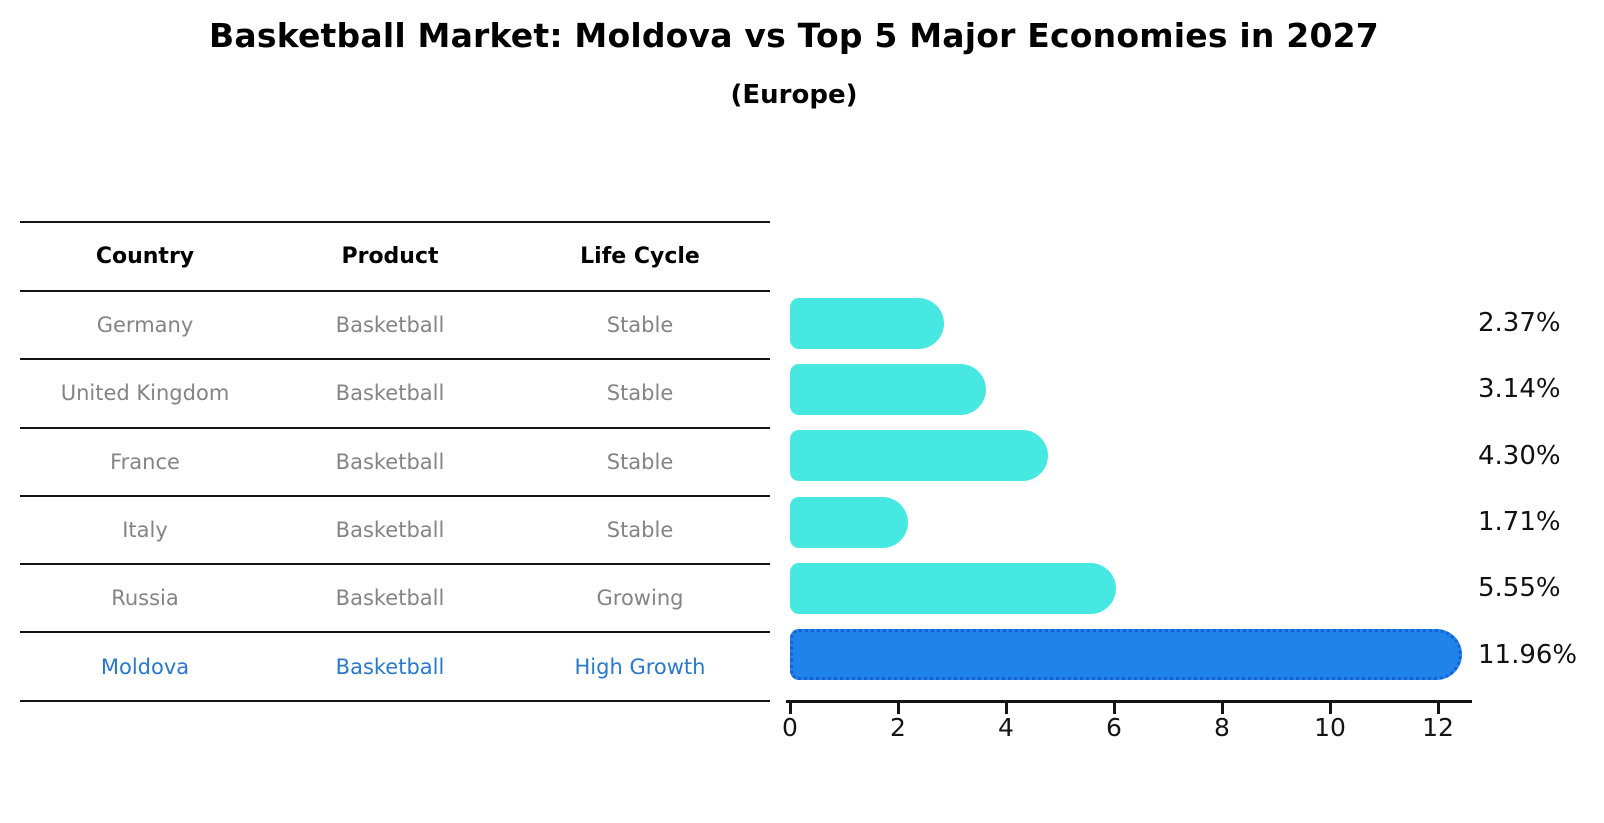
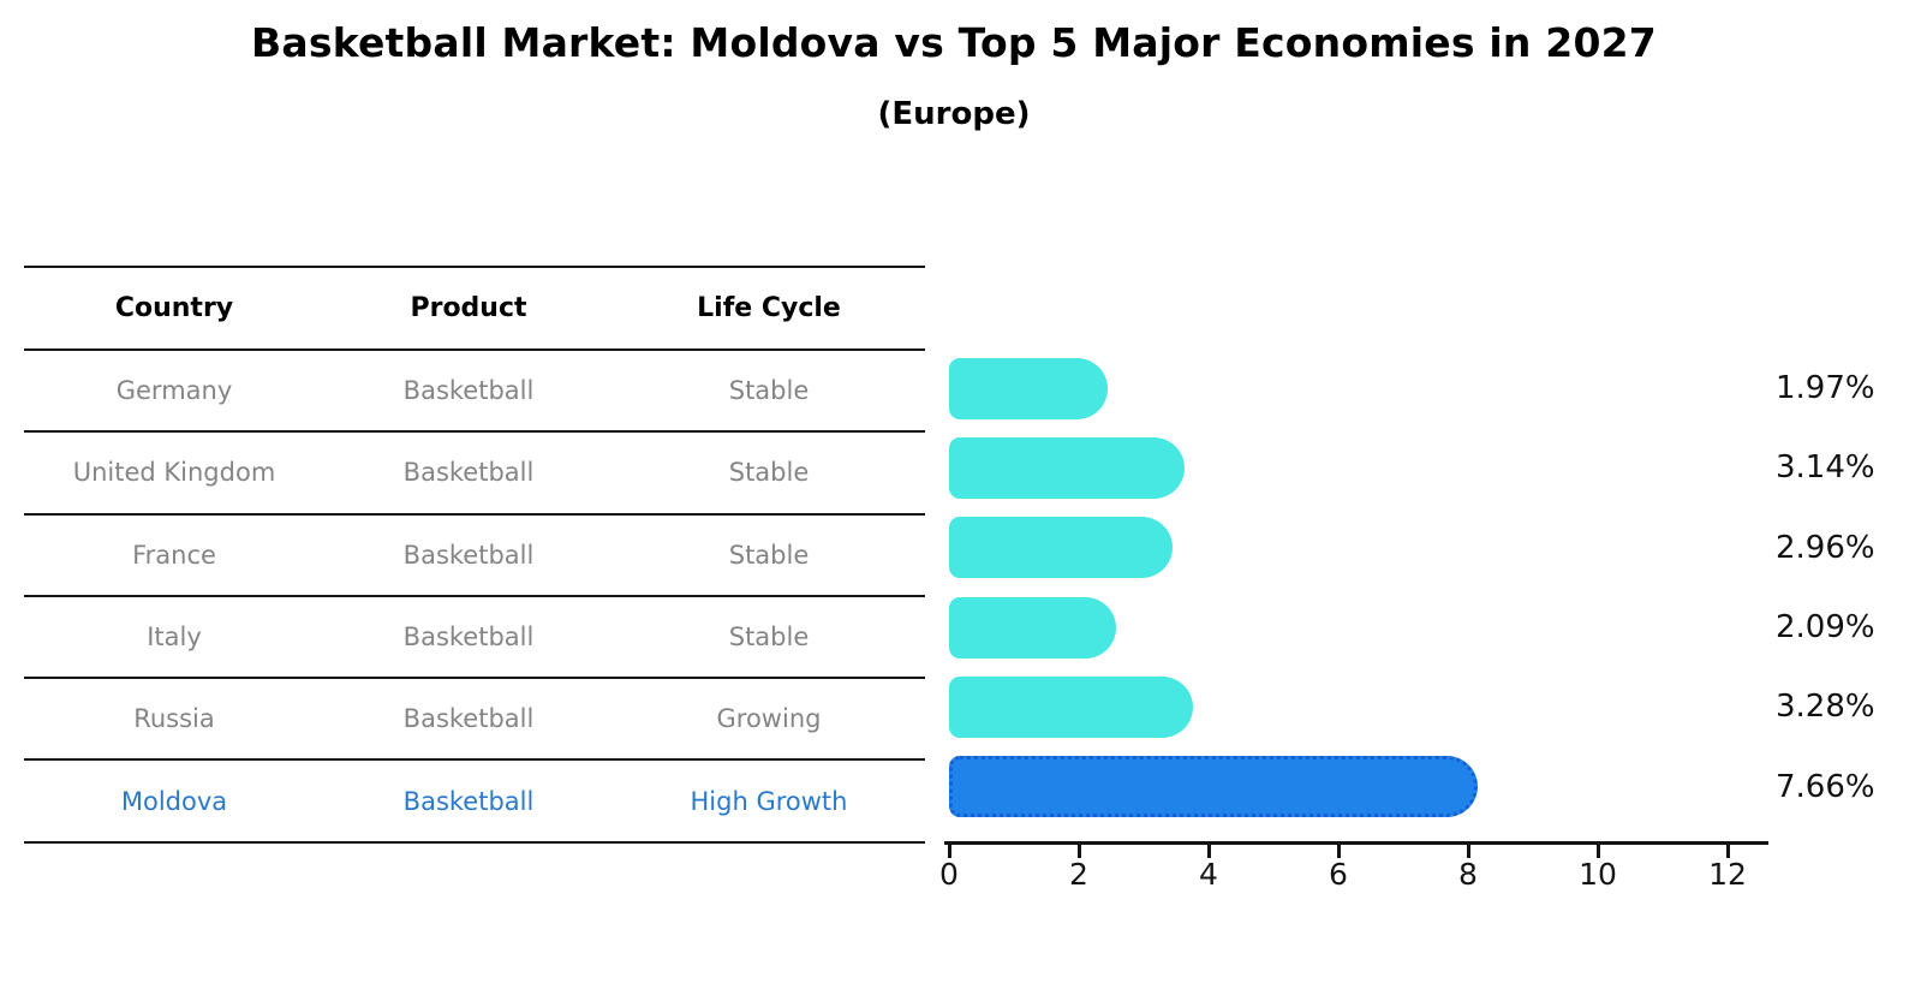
Germany: 2.37% -> 1.97%
France: 4.30% -> 2.96%
Italy: 1.71% -> 2.09%
Russia: 5.55% -> 3.28%
Moldova: 11.96% -> 7.66%
